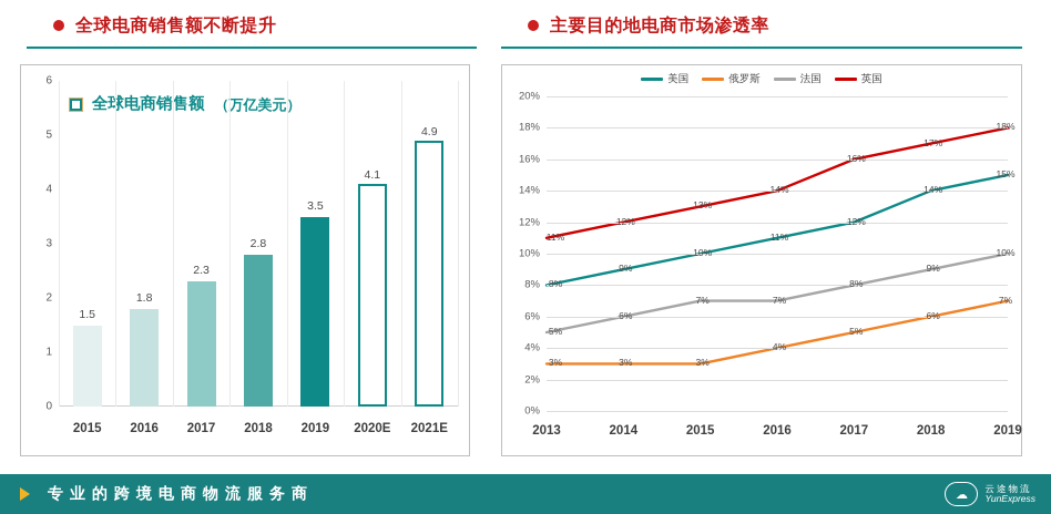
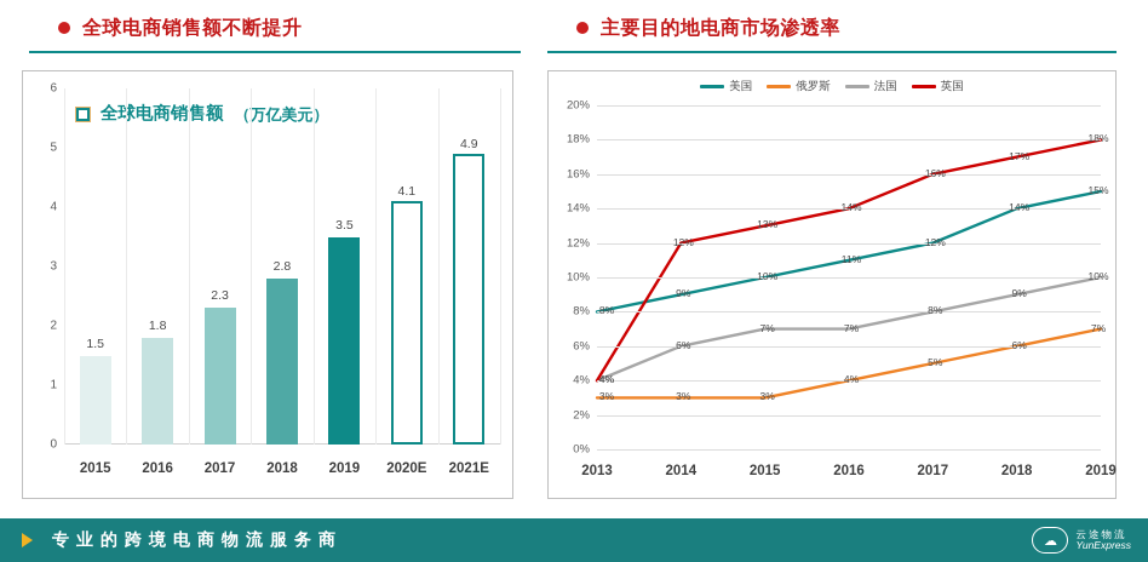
主要目的地电商市场渗透率/法国/2013: 5% -> 4%
主要目的地电商市场渗透率/英国/2013: 11% -> 4%
